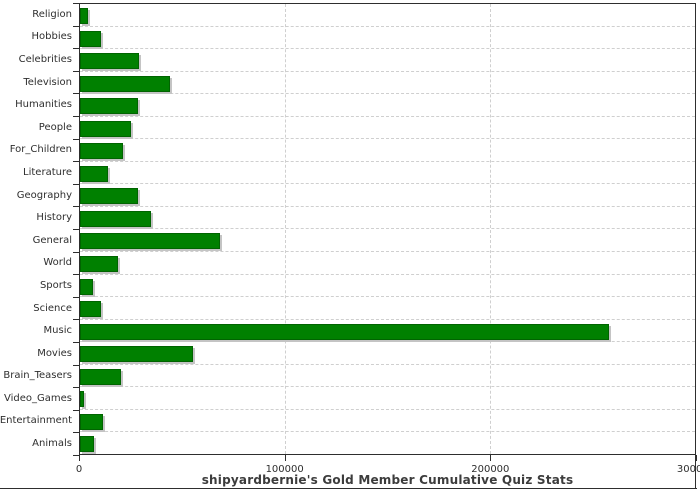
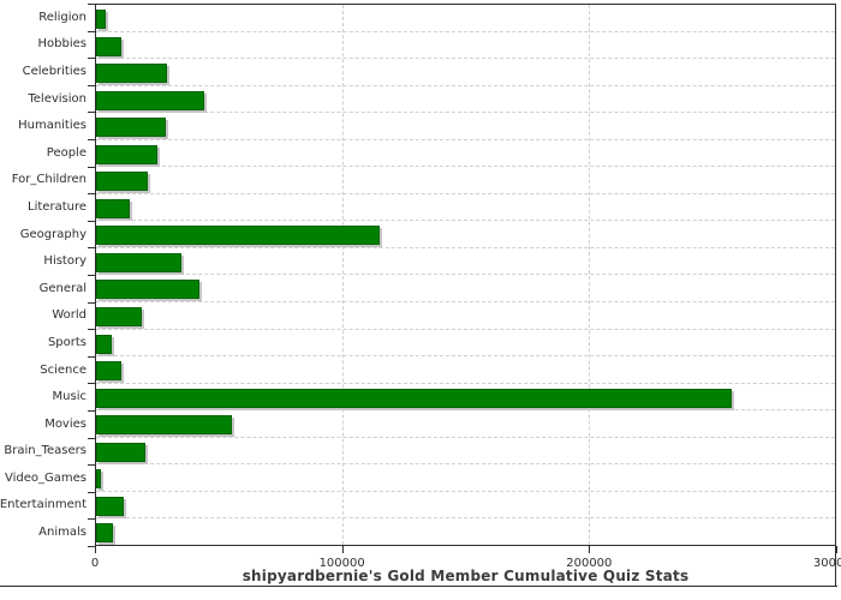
Geography: 28000 -> 114000
General: 68000 -> 41000
